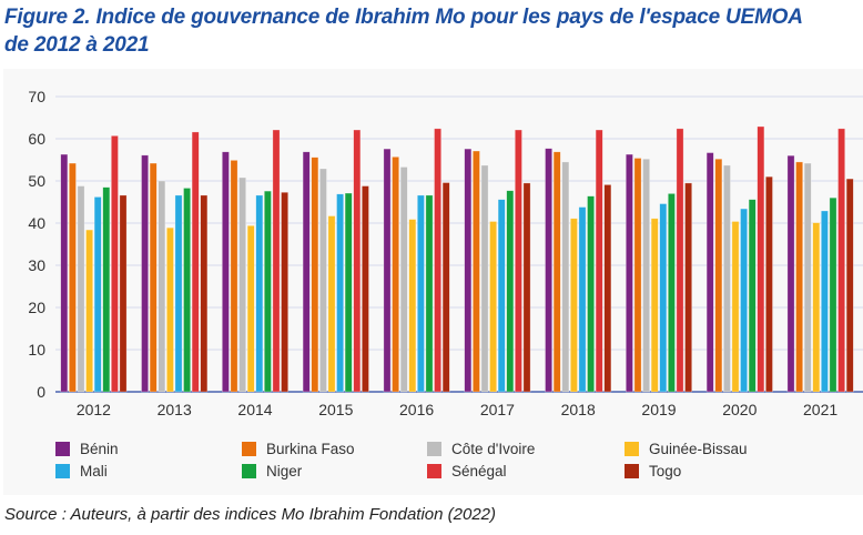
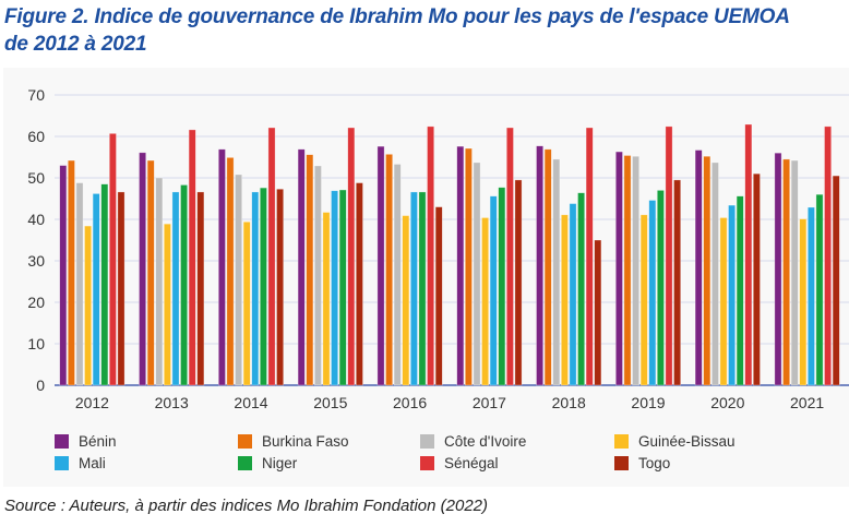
Bénin/2012: 56 -> 53
Togo/2016: 50 -> 43
Togo/2018: 49 -> 35
